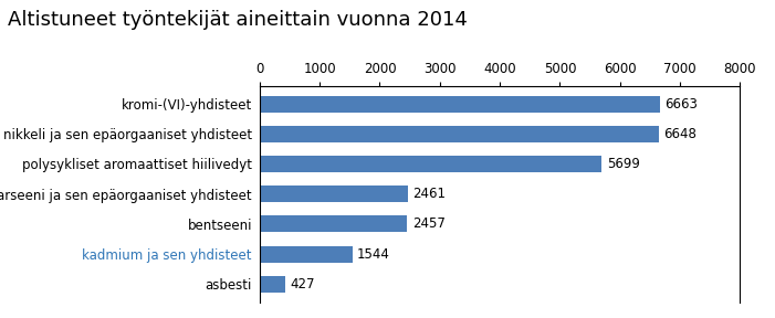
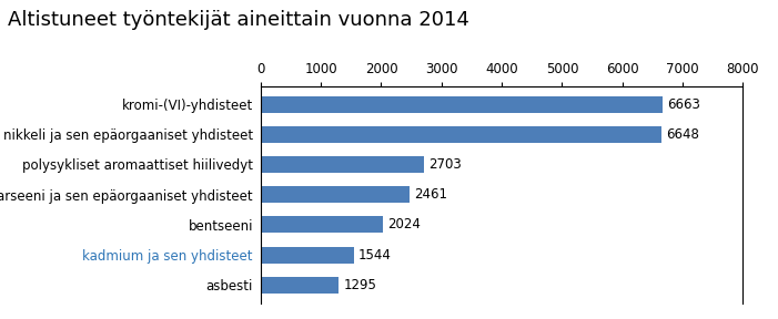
polysykliset aromaattiset hiilivedyt: 5699 -> 2703
bentseeni: 2457 -> 2024
asbesti: 427 -> 1295
